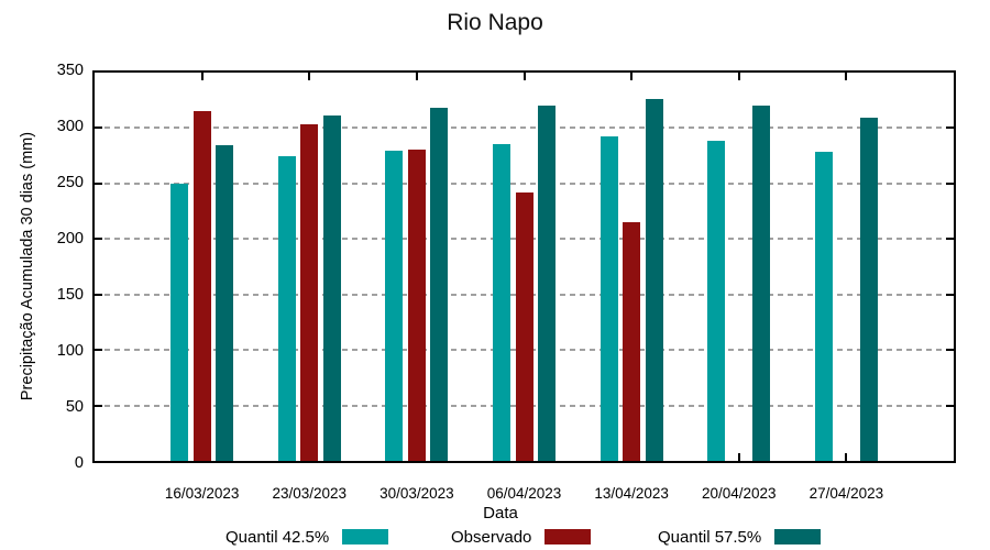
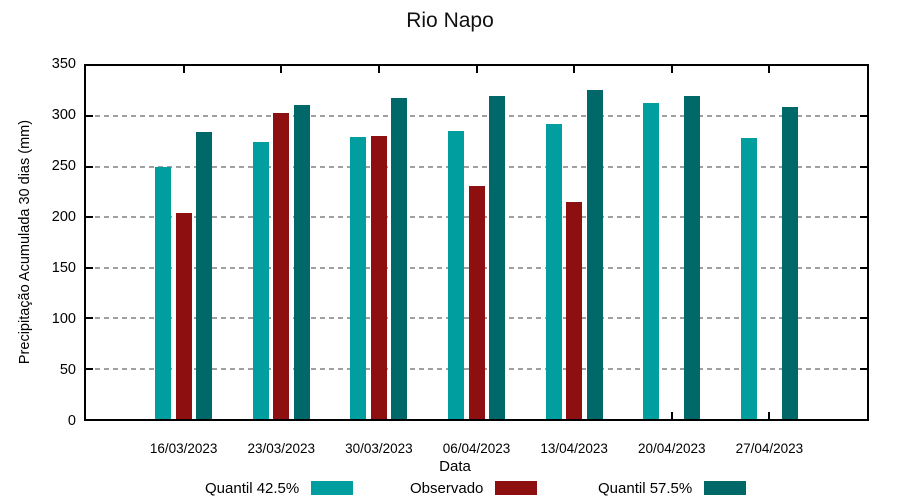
Observado/16/03/2023: 315 -> 204
Observado/06/04/2023: 242 -> 231
Quantil 42.5%/20/04/2023: 289 -> 313
